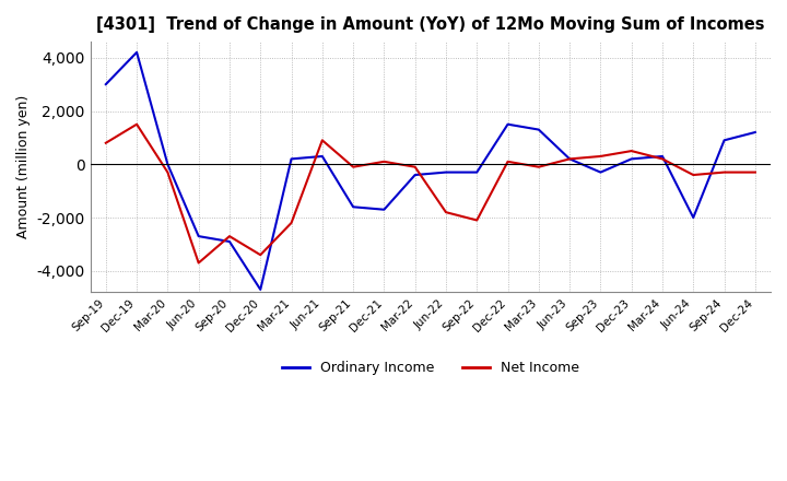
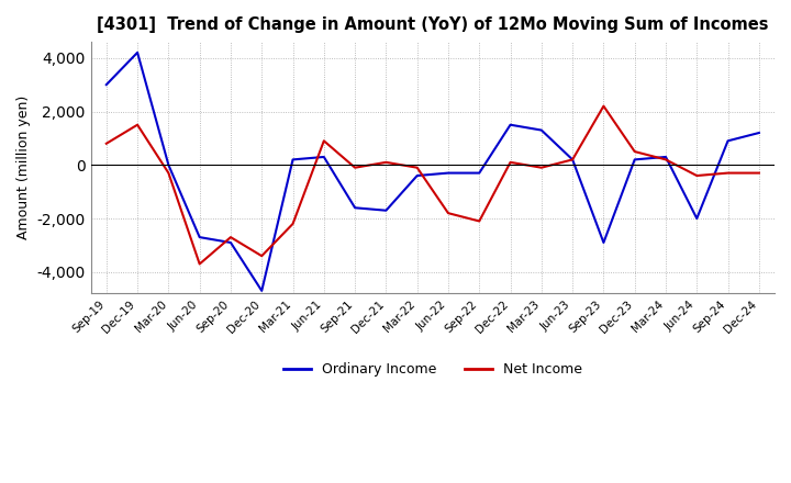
Ordinary Income/Sep-23: -300 -> -2,900
Net Income/Sep-23: 300 -> 2,200
